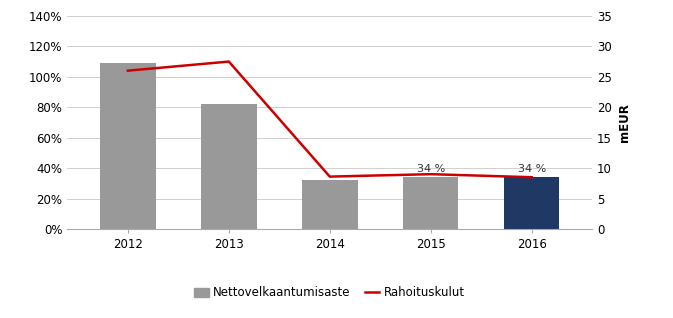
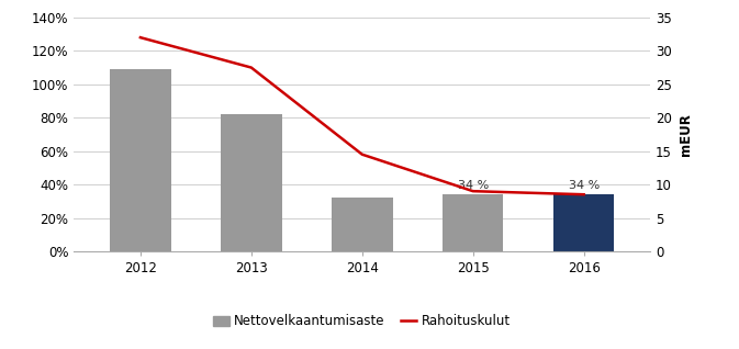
Rahoituskulut/2012: 26.0 -> 32.0
Rahoituskulut/2014: 8.6 -> 14.5
